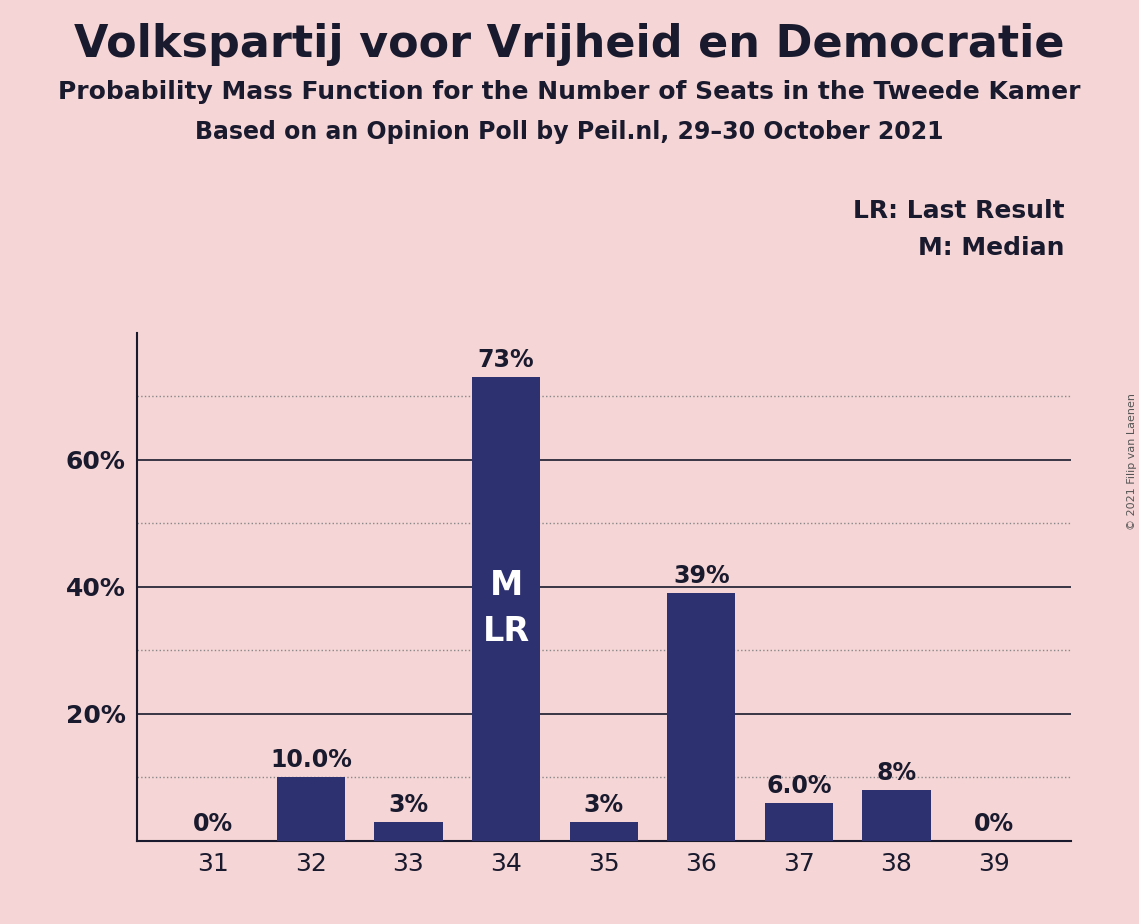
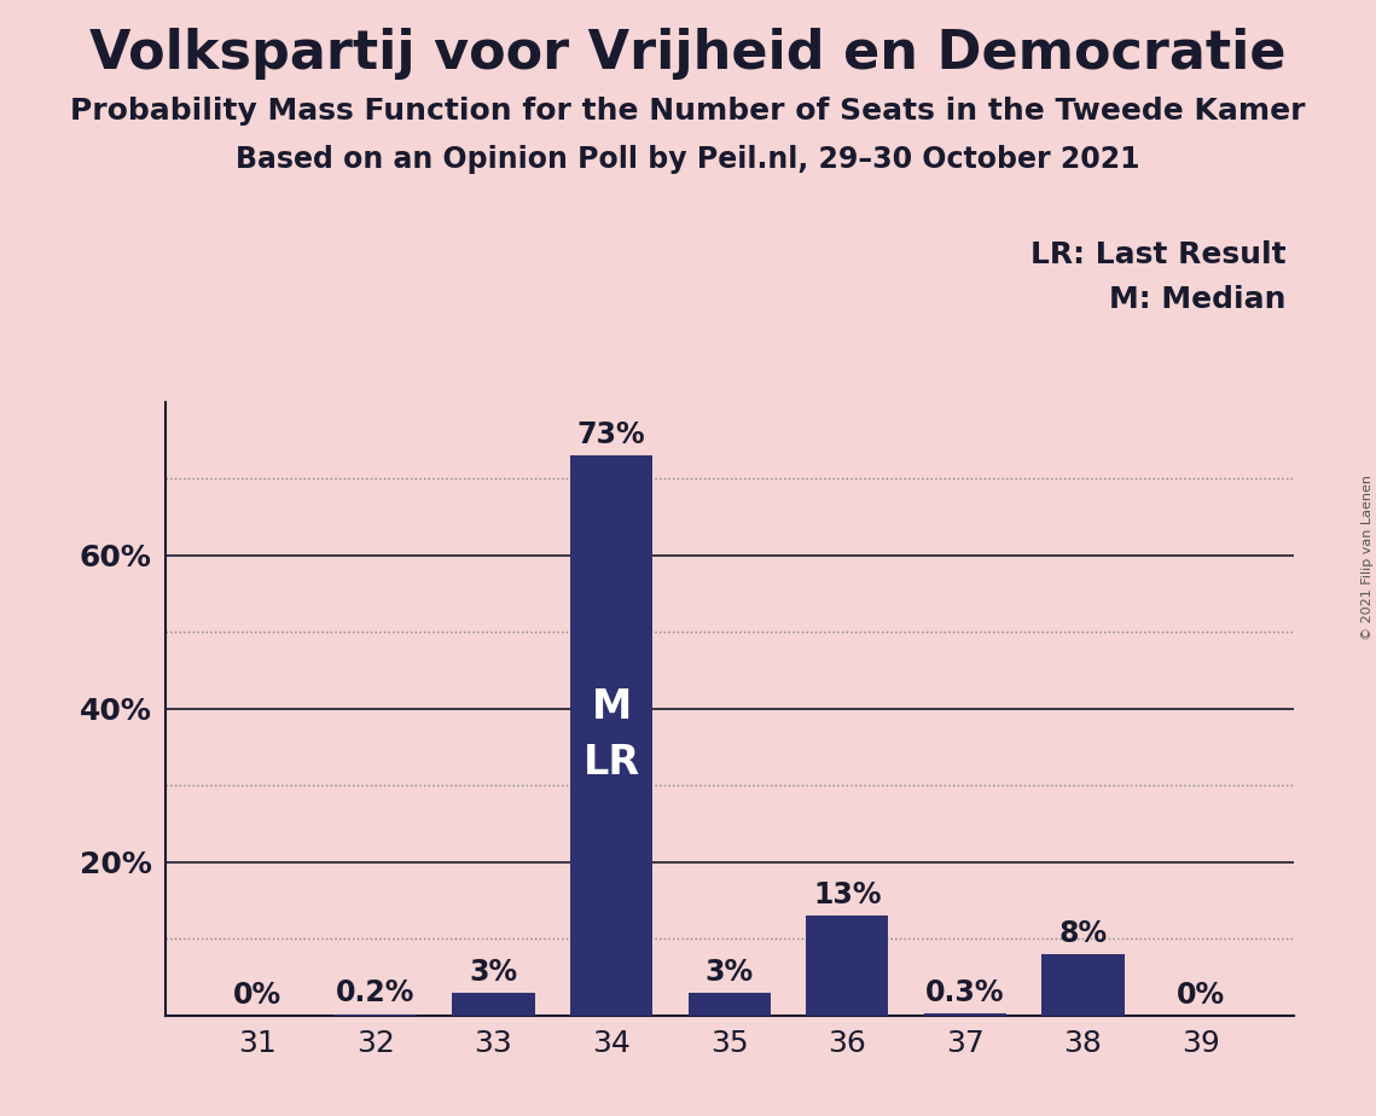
32: 10.0% -> 0.2%
36: 39% -> 13%
37: 6.0% -> 0.3%
